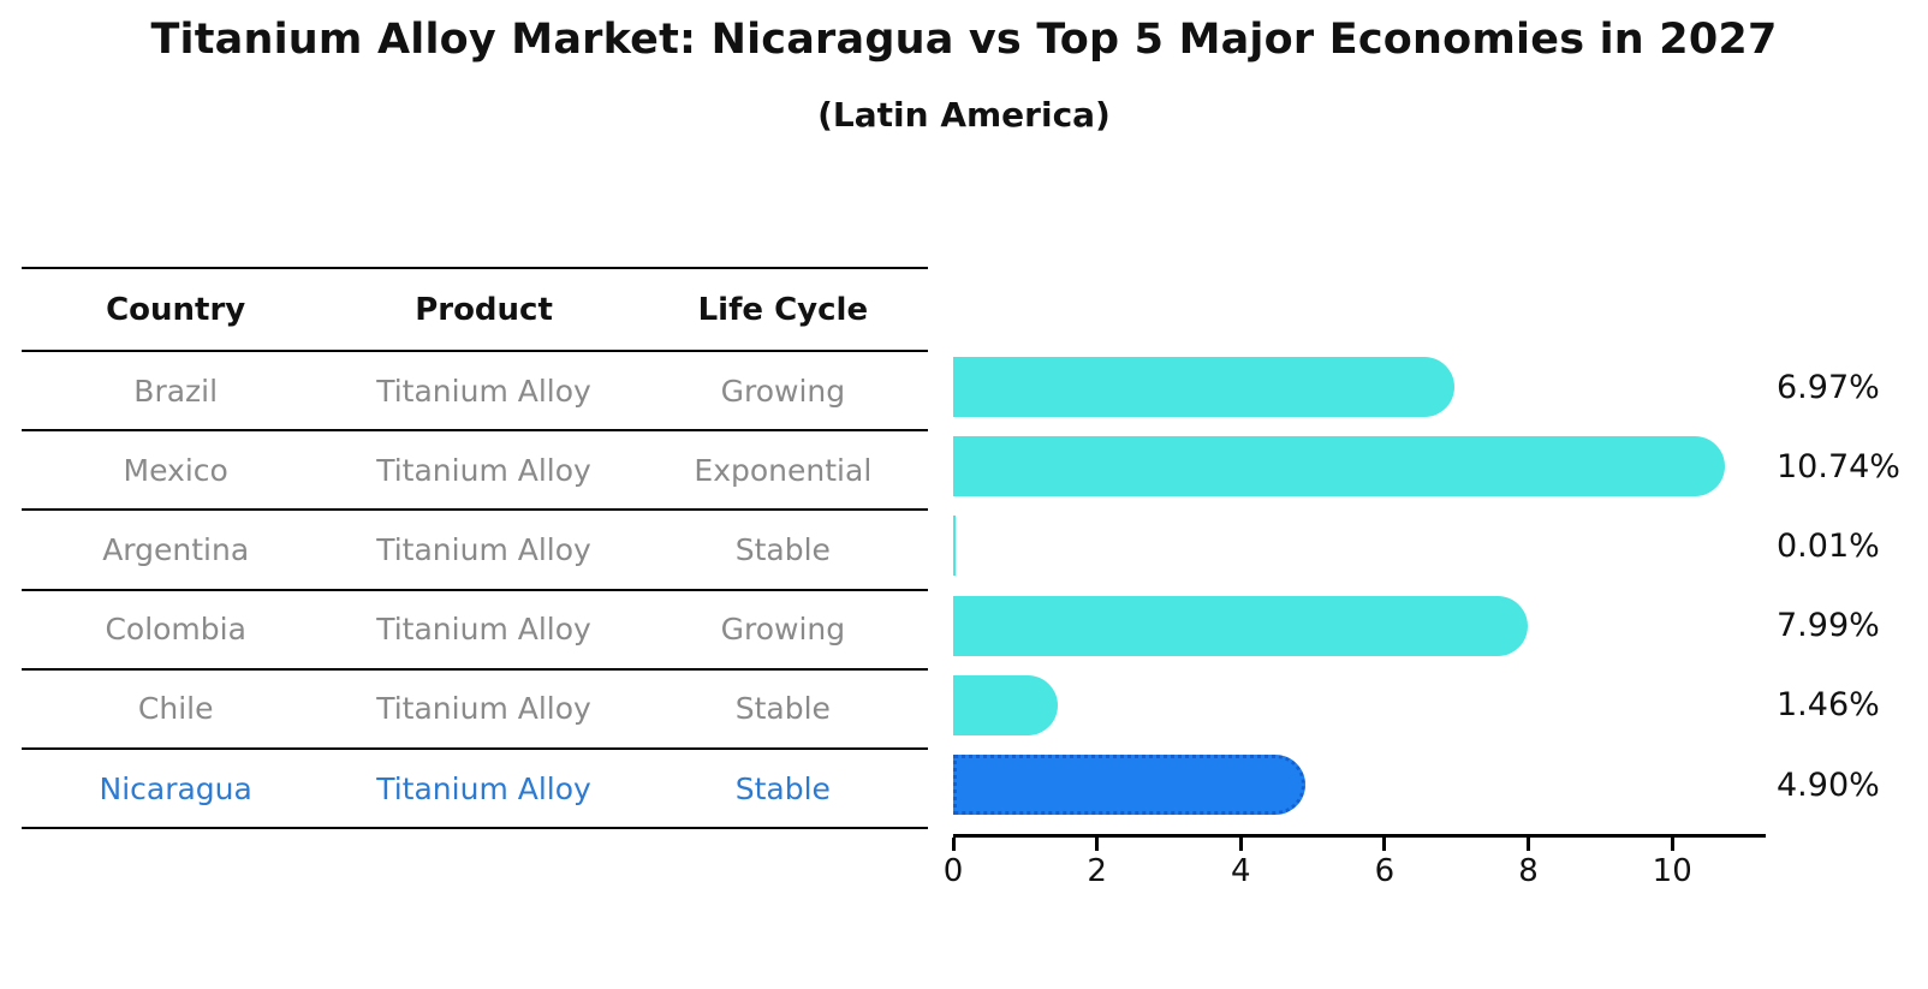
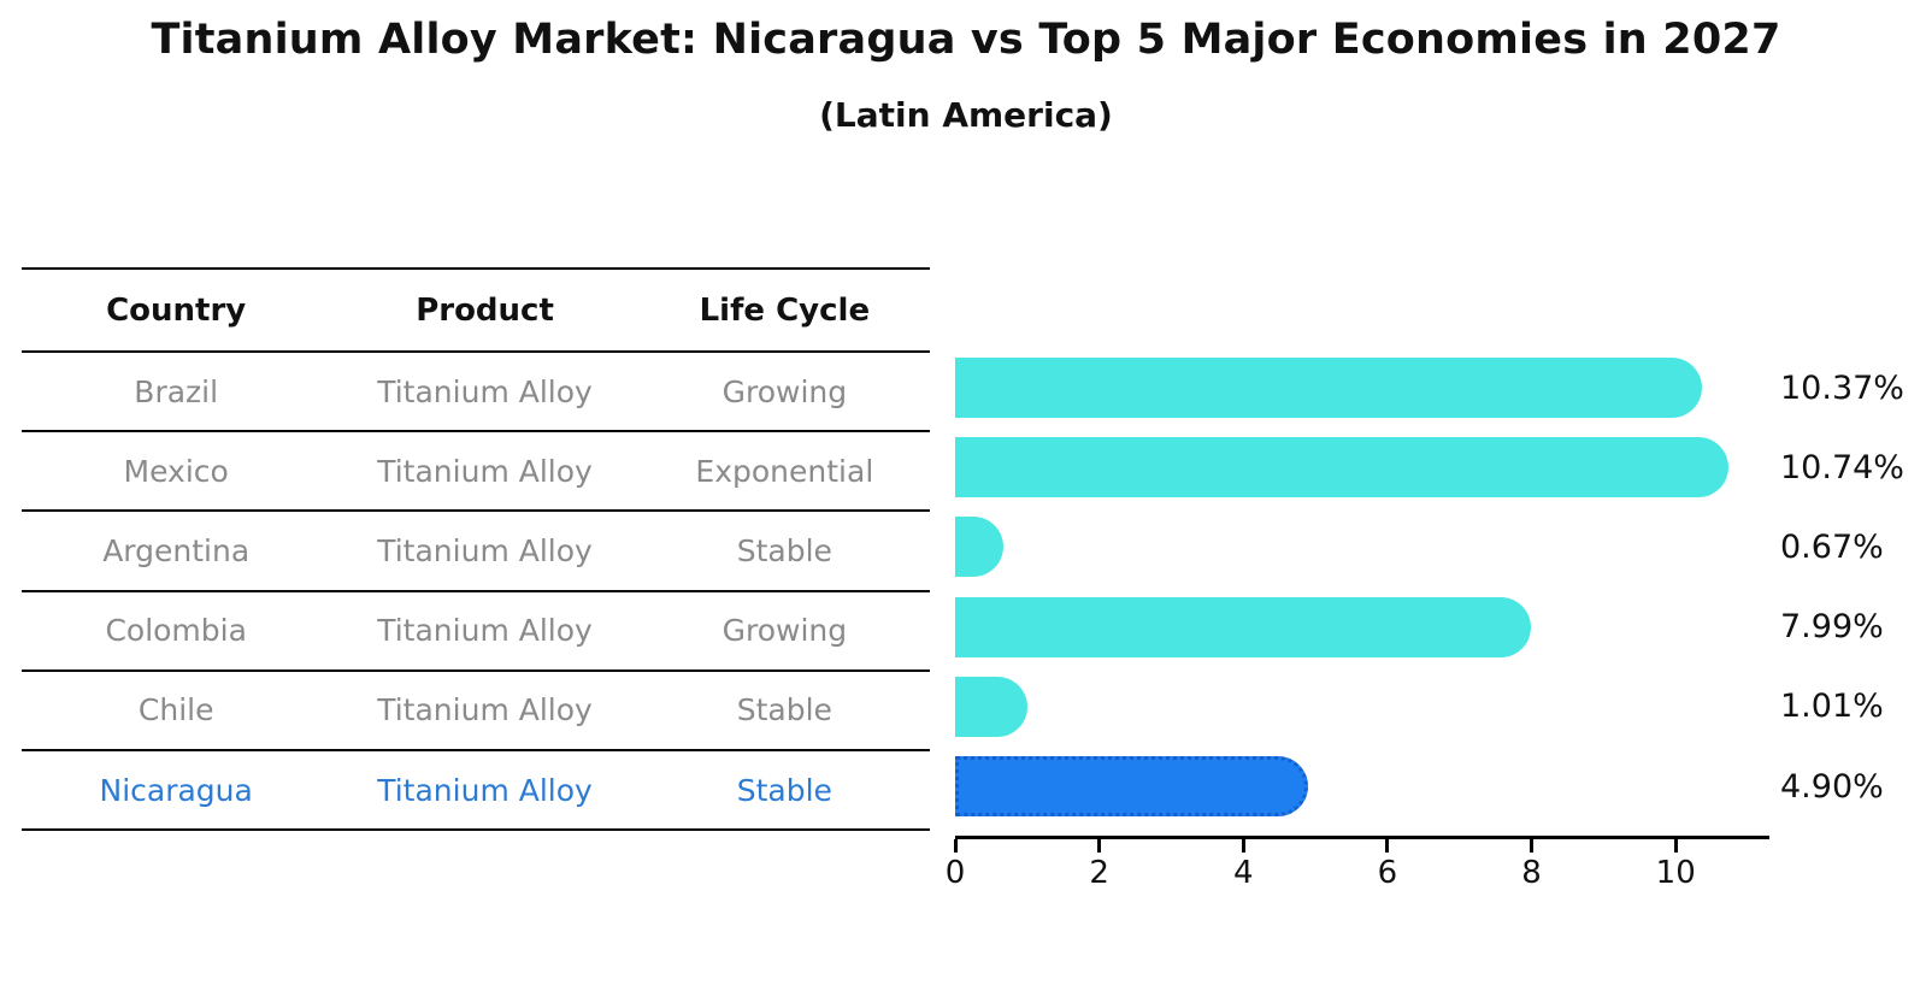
Brazil: 6.97% -> 10.37%
Argentina: 0.01% -> 0.67%
Chile: 1.46% -> 1.01%
